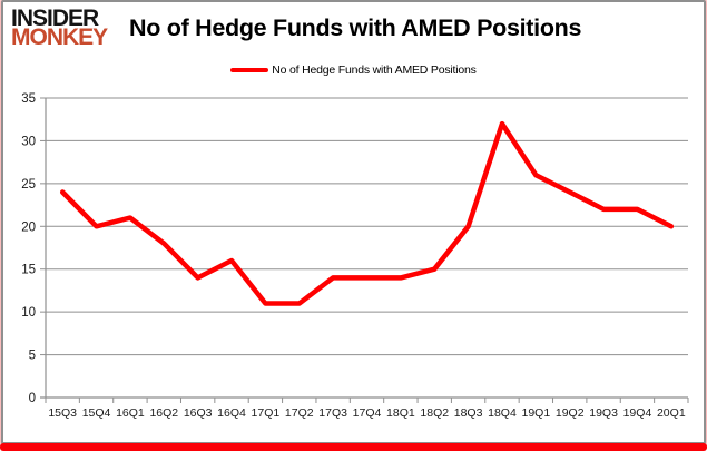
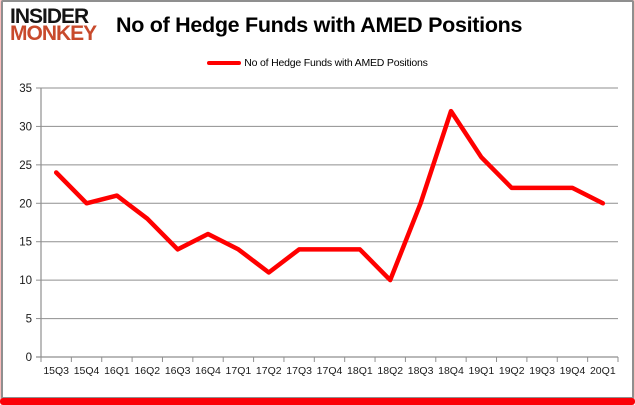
17Q1: 11 -> 14
18Q2: 15 -> 10
19Q2: 24 -> 22
